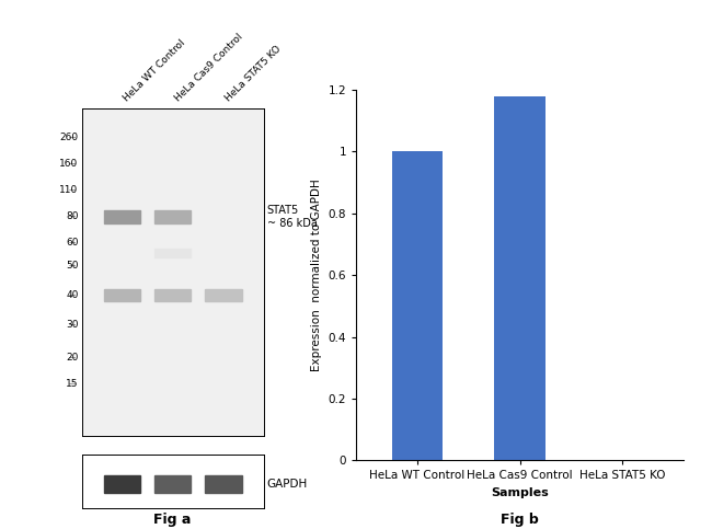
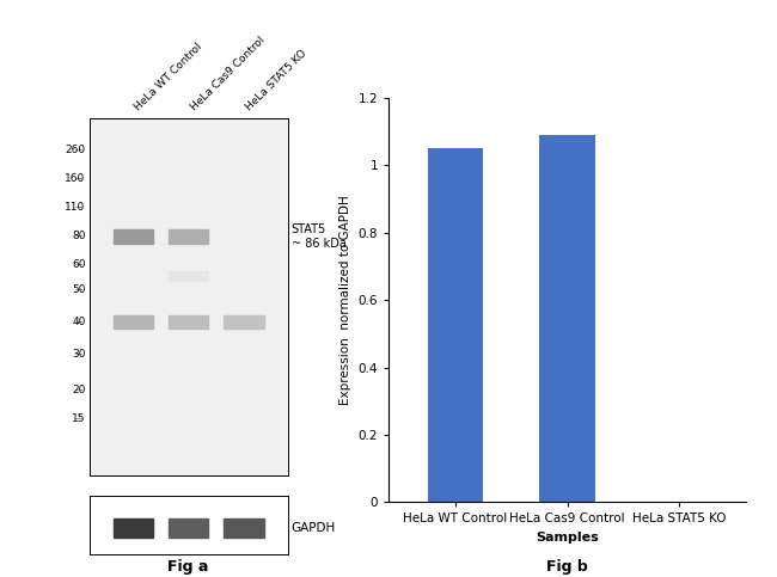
HeLa WT Control: 1.00 -> 1.05
HeLa Cas9 Control: 1.18 -> 1.09
